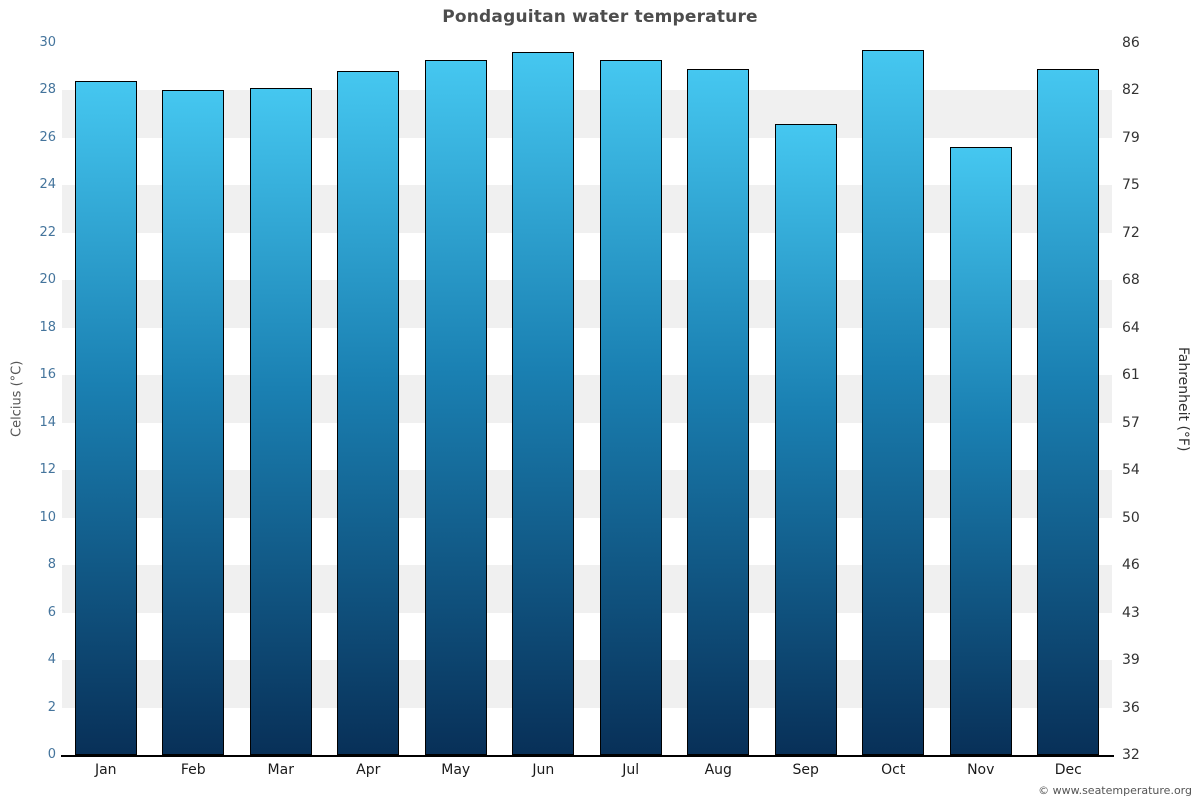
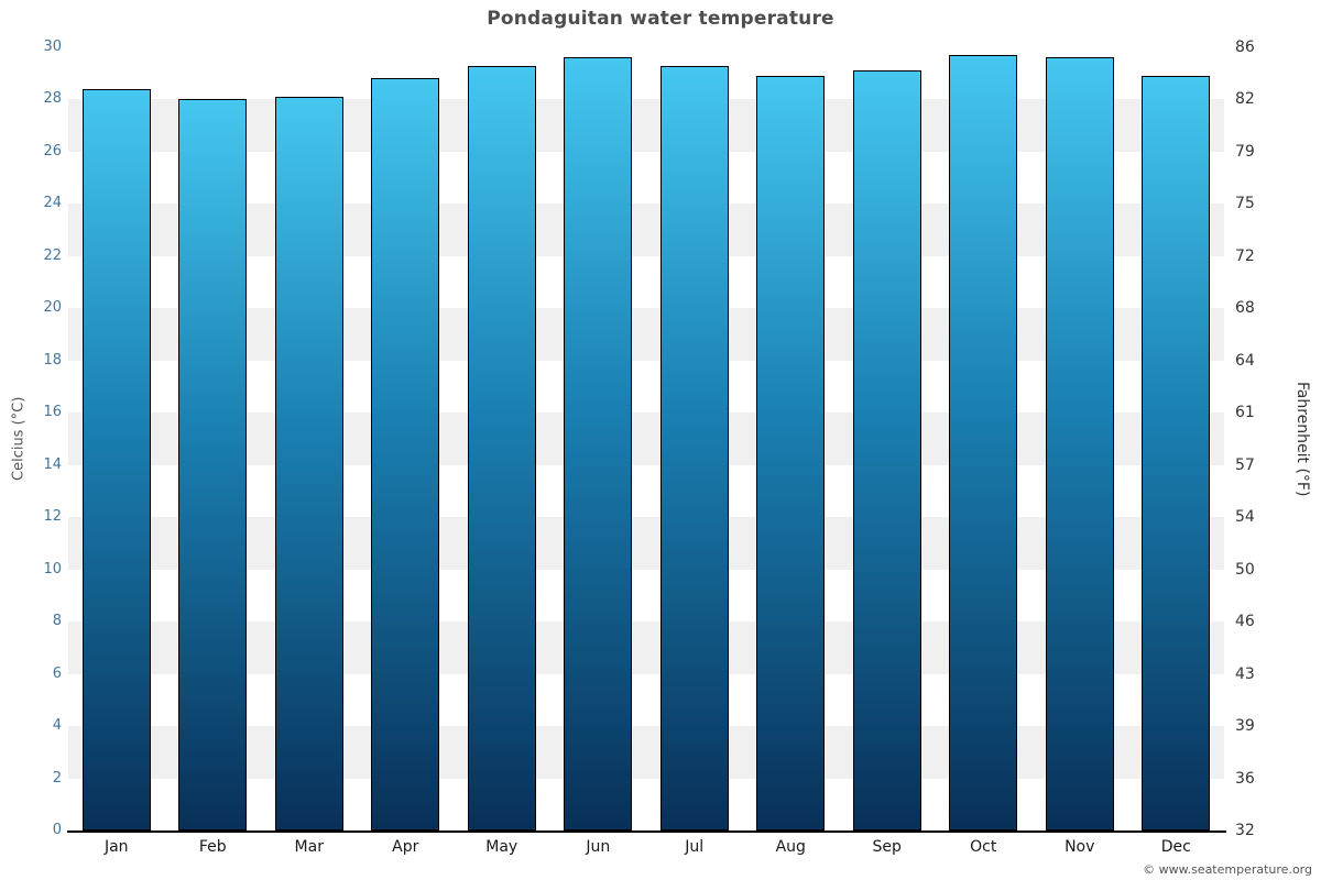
Sep: 26.6 -> 29.1
Nov: 25.6 -> 29.6
